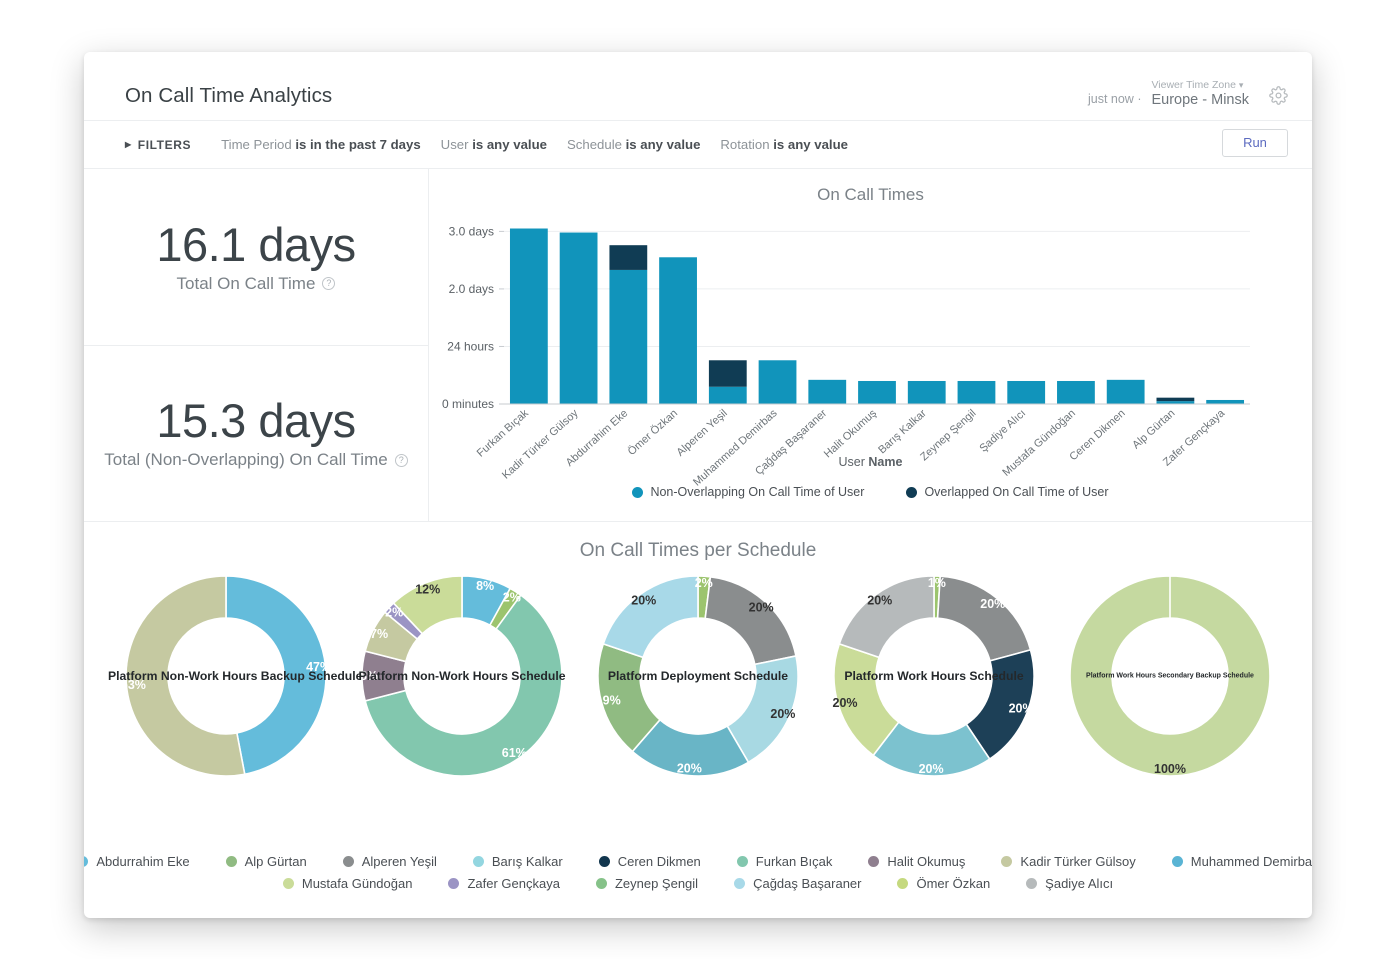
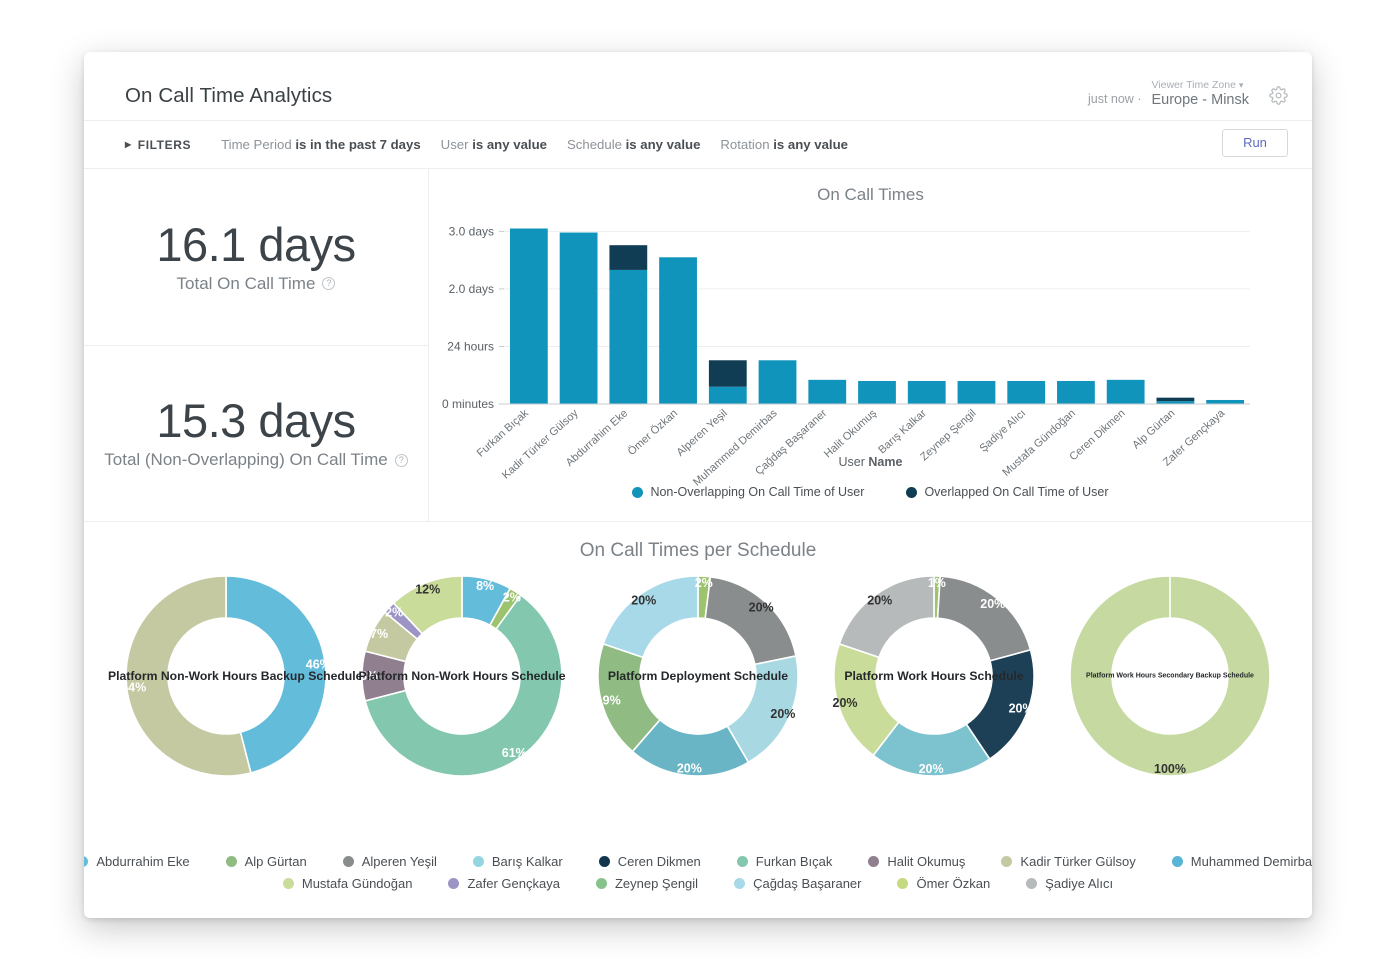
Platform Non-Work Hours Backup Schedule/Muhammed Demirbas: 47% -> 46%
Platform Non-Work Hours Backup Schedule/Kadir Türker Gülsoy: 53% -> 54%
